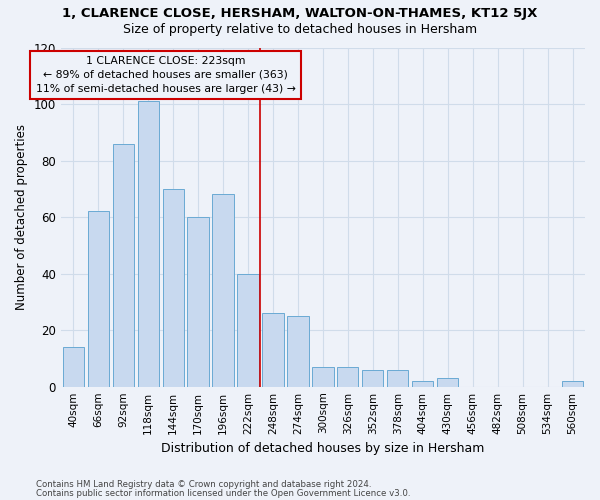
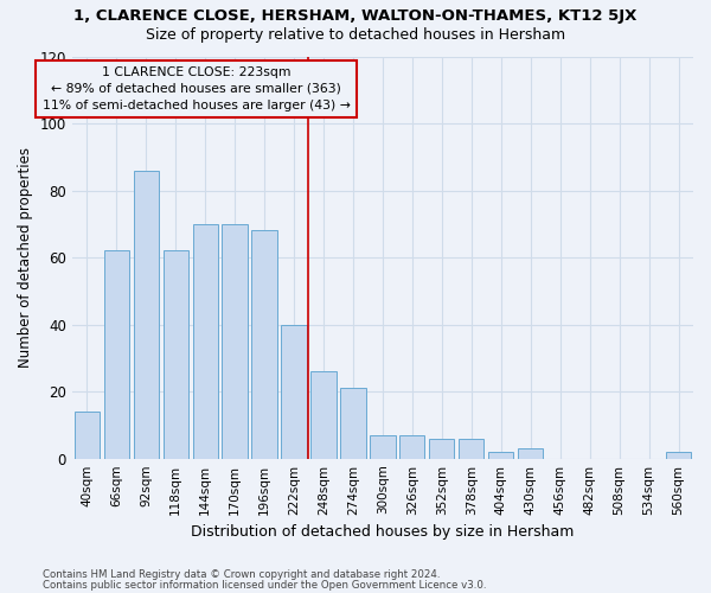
118sqm: 101 -> 62
170sqm: 60 -> 70
274sqm: 25 -> 21
